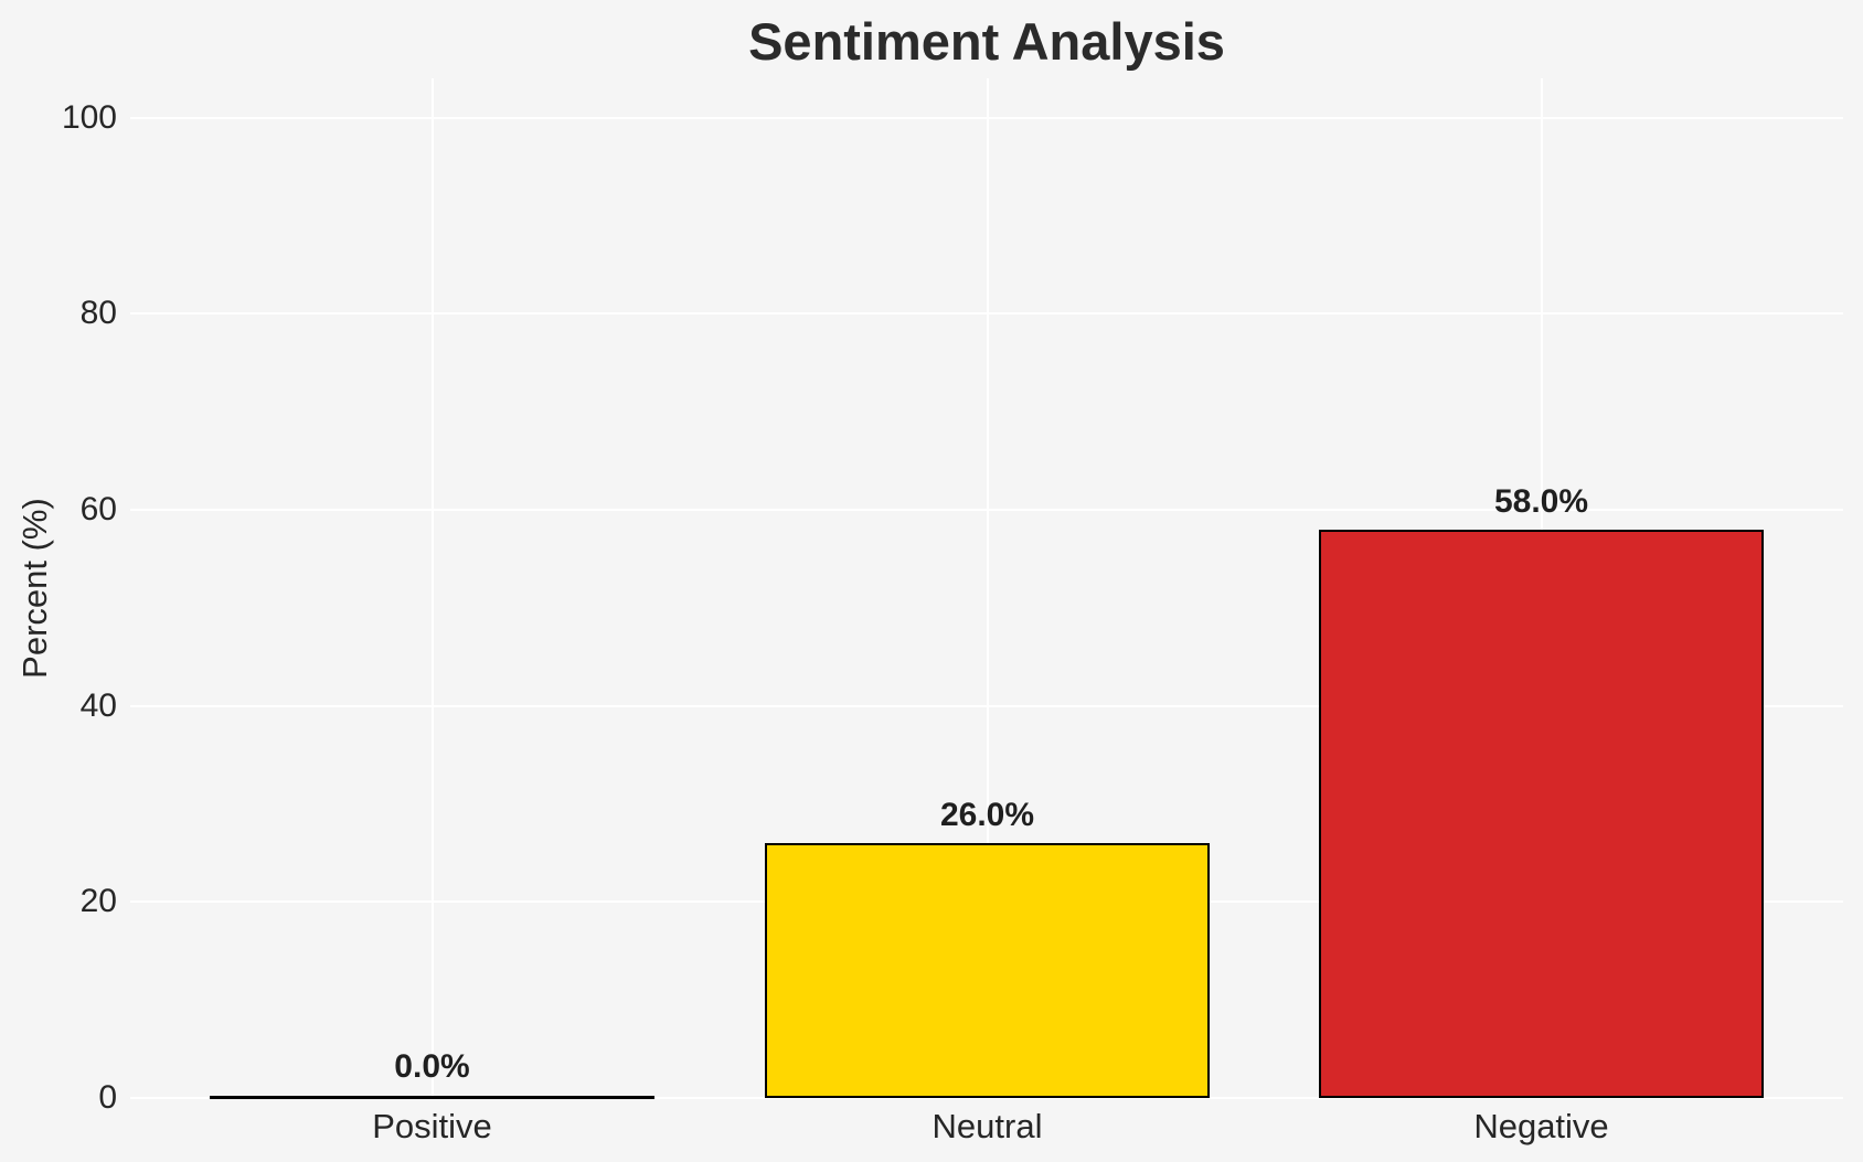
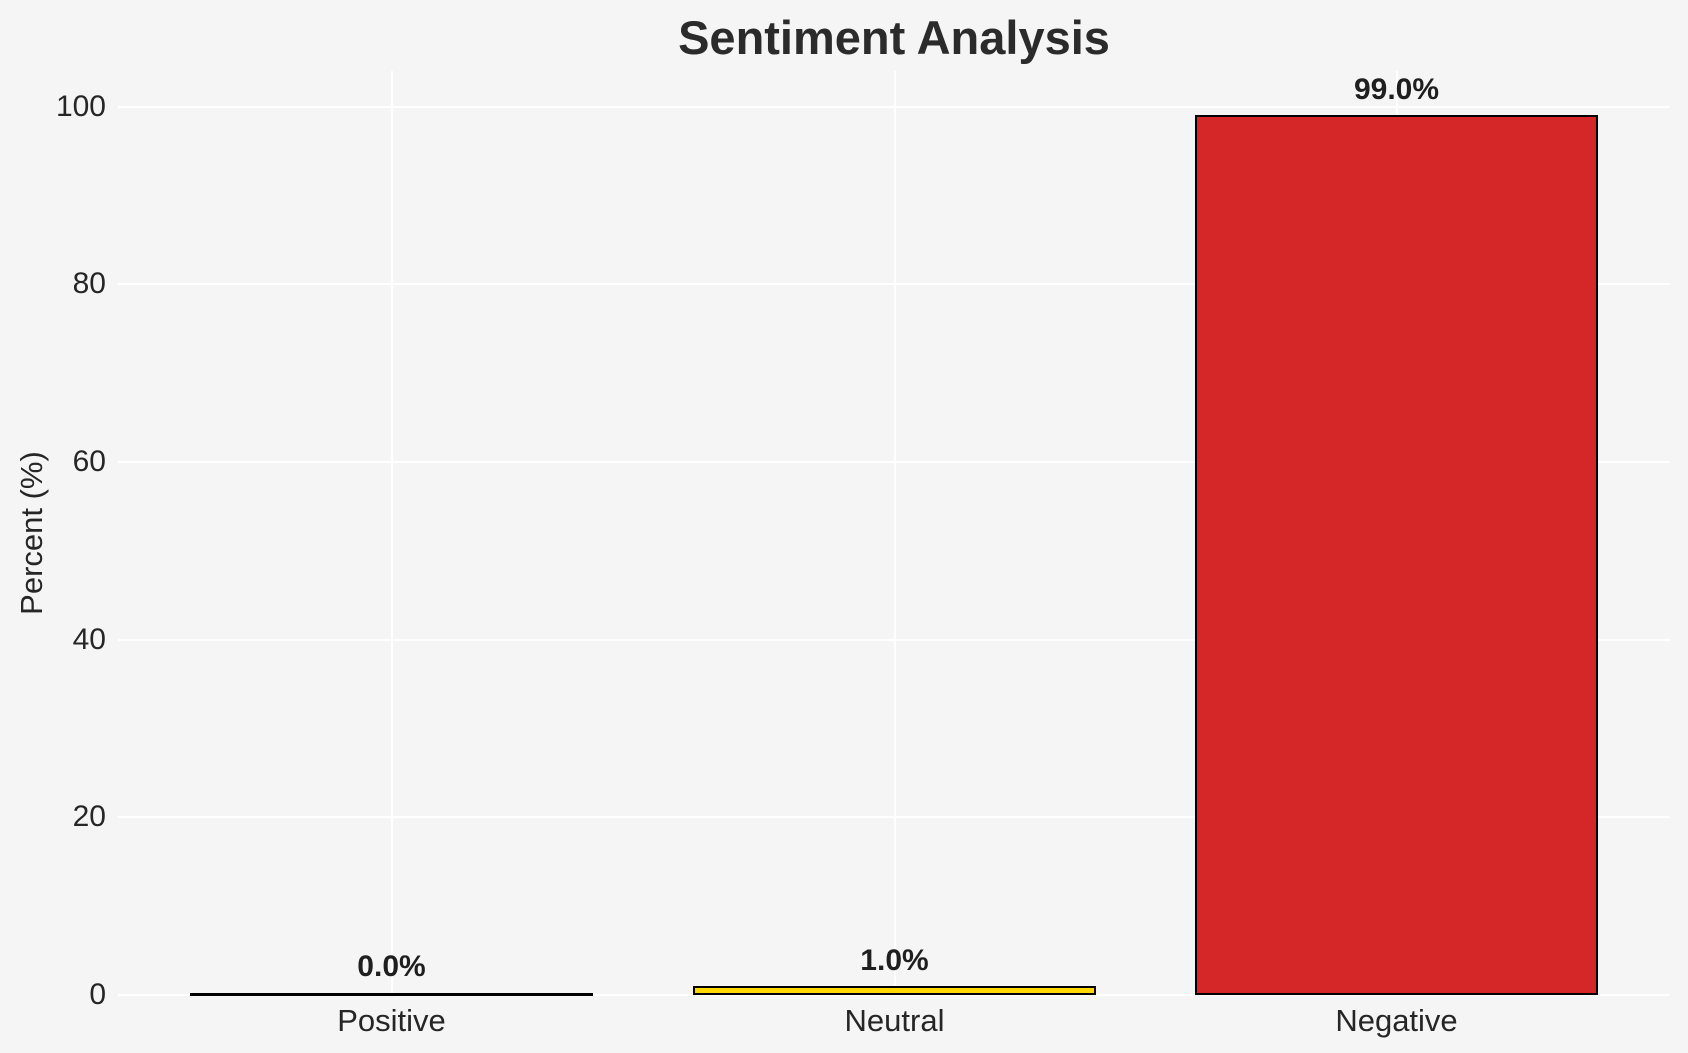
Neutral: 26.0% -> 1.0%
Negative: 58.0% -> 99.0%
